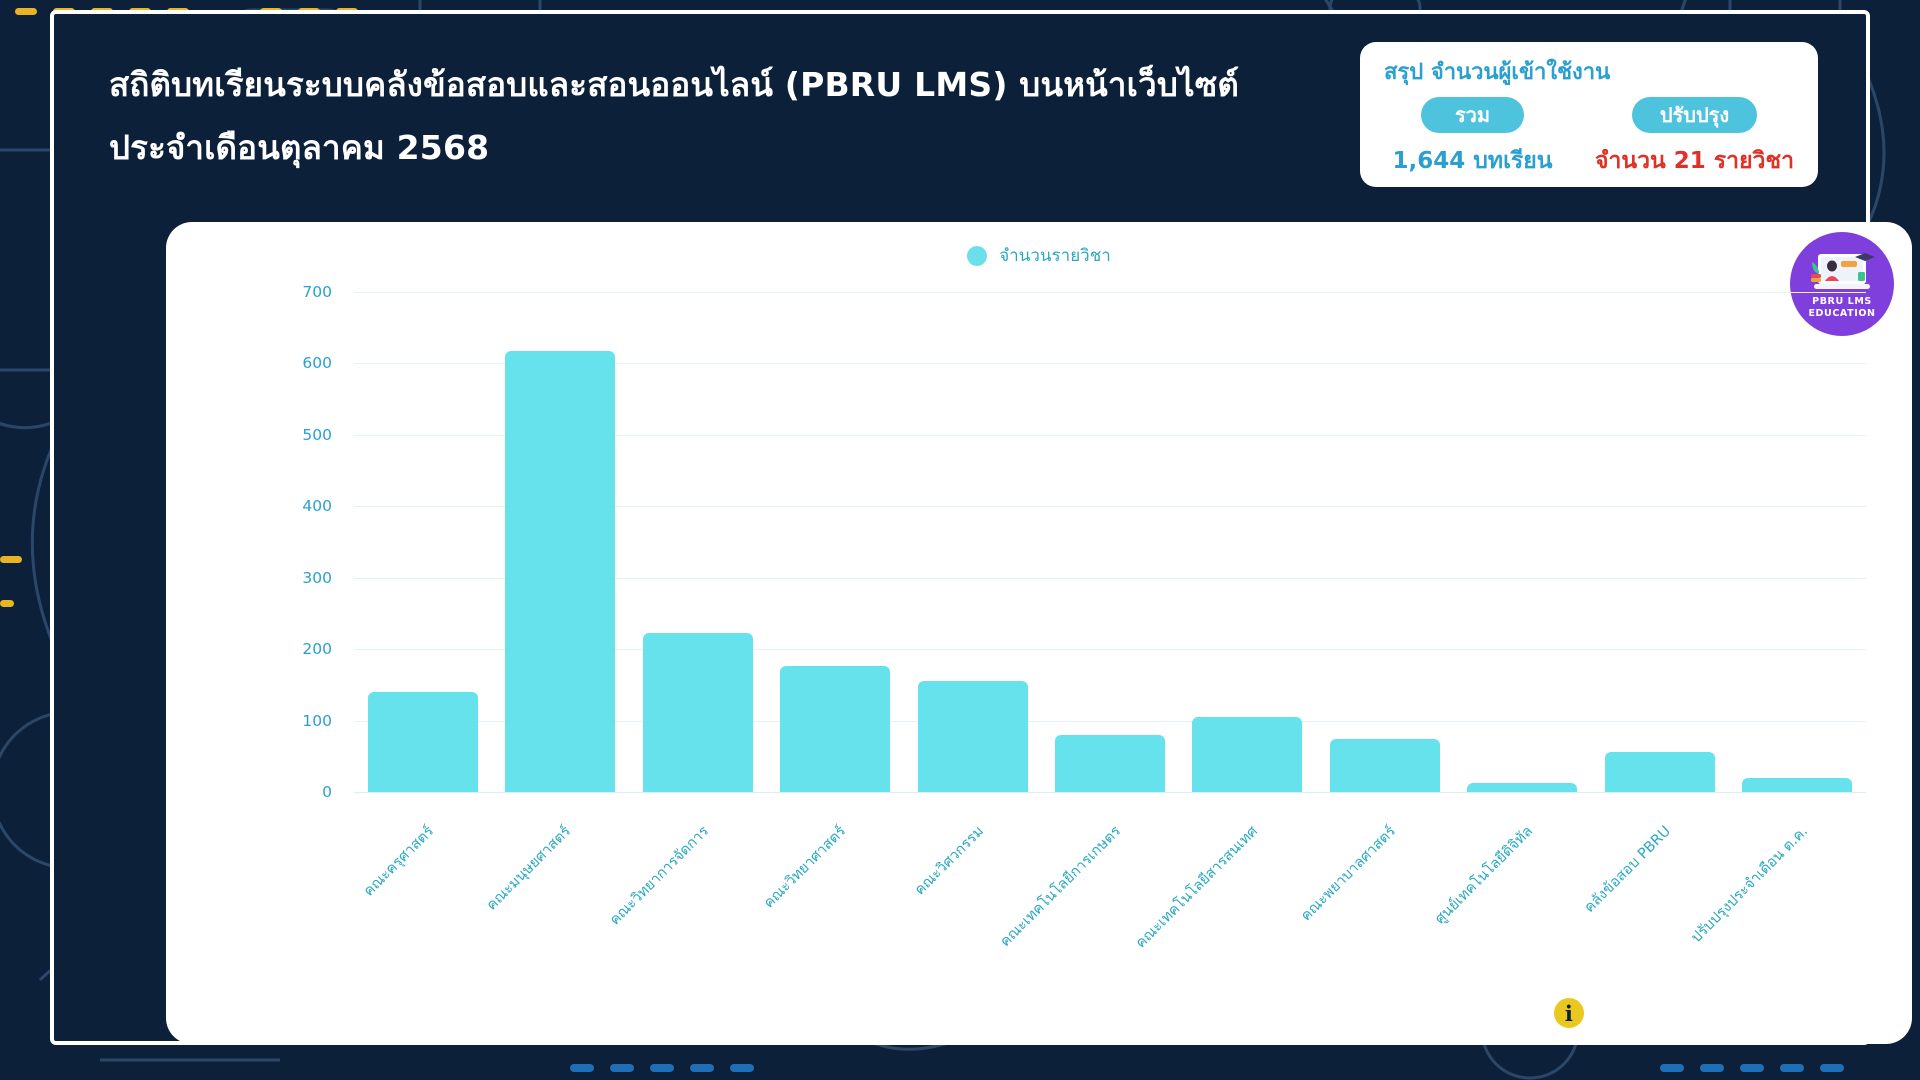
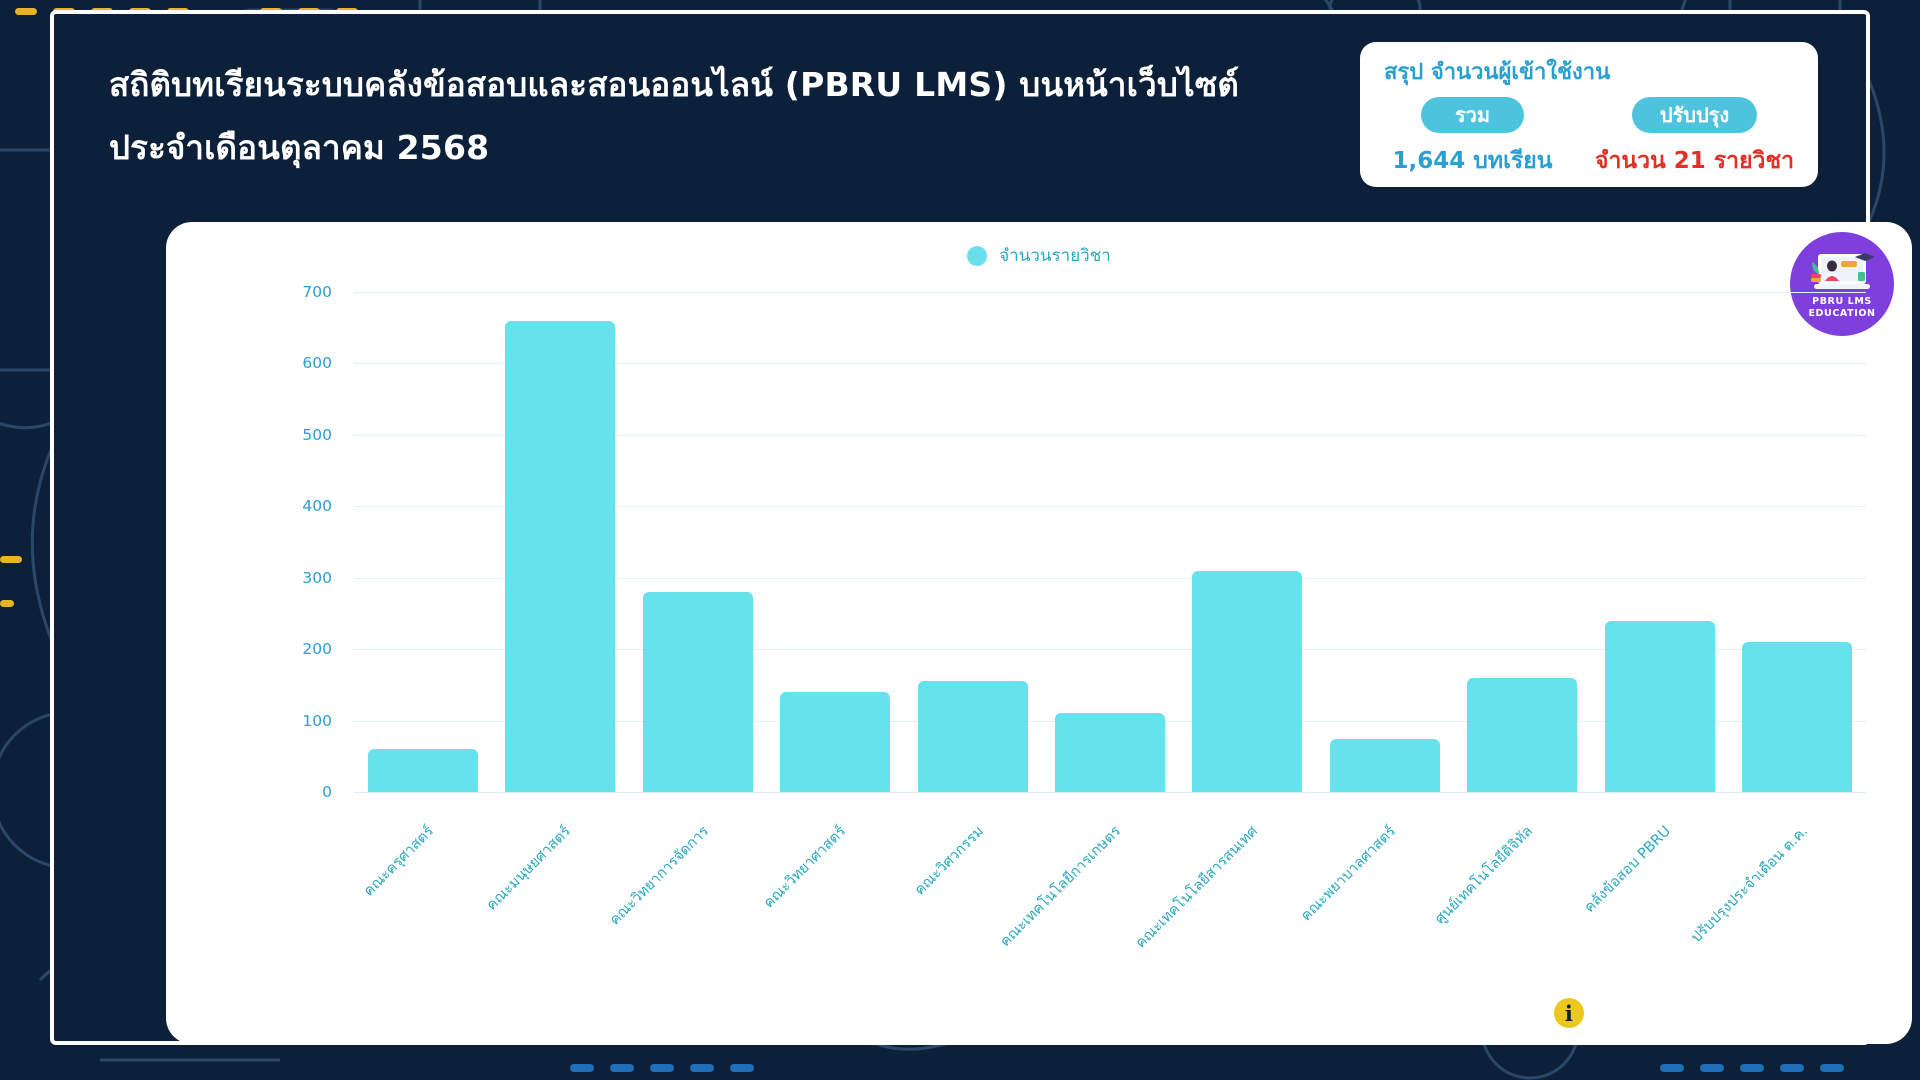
คณะครุศาสตร์: 140 -> 60
คณะมนุษยศาสตร์: 620 -> 660
คณะวิทยาการจัดการ: 220 -> 280
คณะวิทยาศาสตร์: 180 -> 140
คณะเทคโนโลยีการเกษตร: 80 -> 110
คณะเทคโนโลยีสารสนเทศ: 100 -> 310
ศูนย์เทคโนโลยีดิจิทัล: 10 -> 160
คลังข้อสอบ PBRU: 60 -> 240
ปรับปรุงประจำเดือน ต.ค.: 20 -> 210
